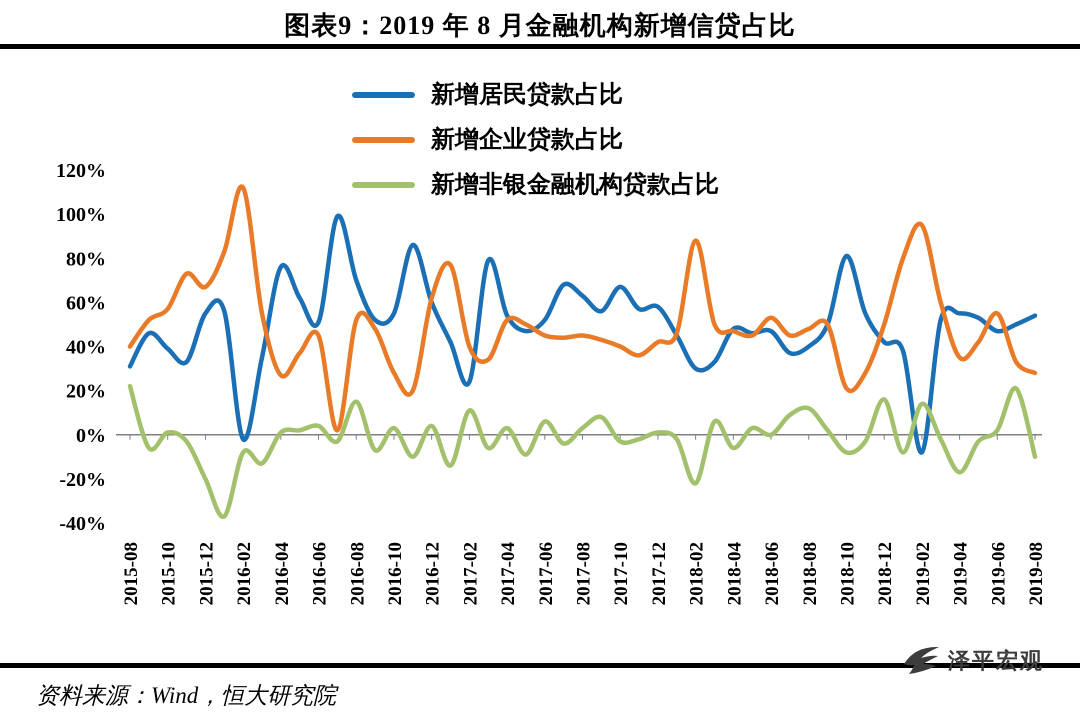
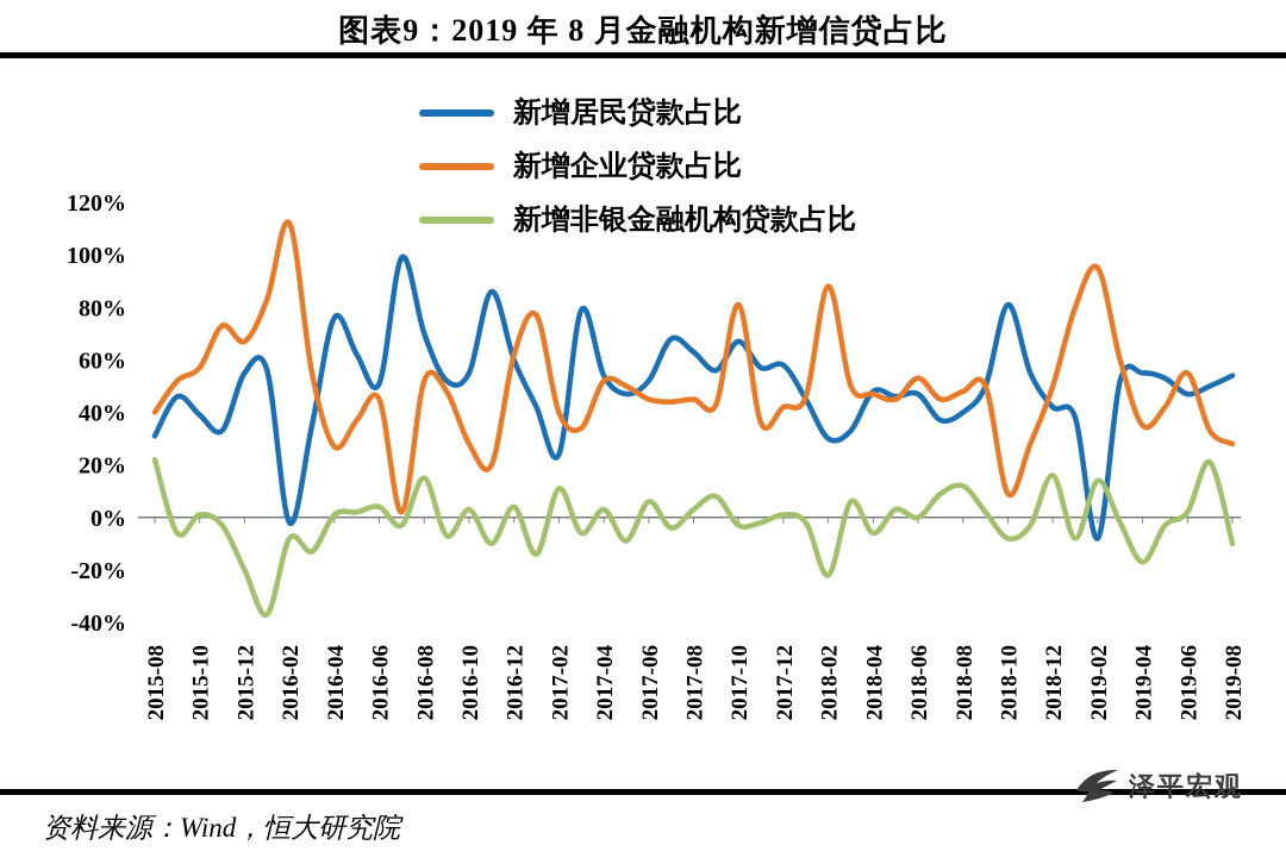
新增企业贷款占比/2017-10: 40% -> 81%
新增企业贷款占比/2018-10: 21% -> 9%
